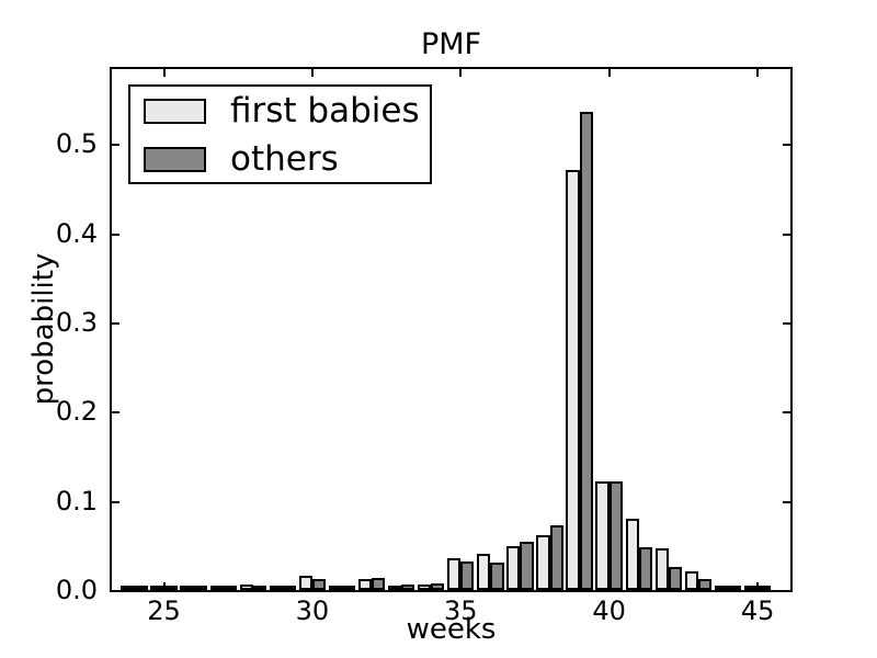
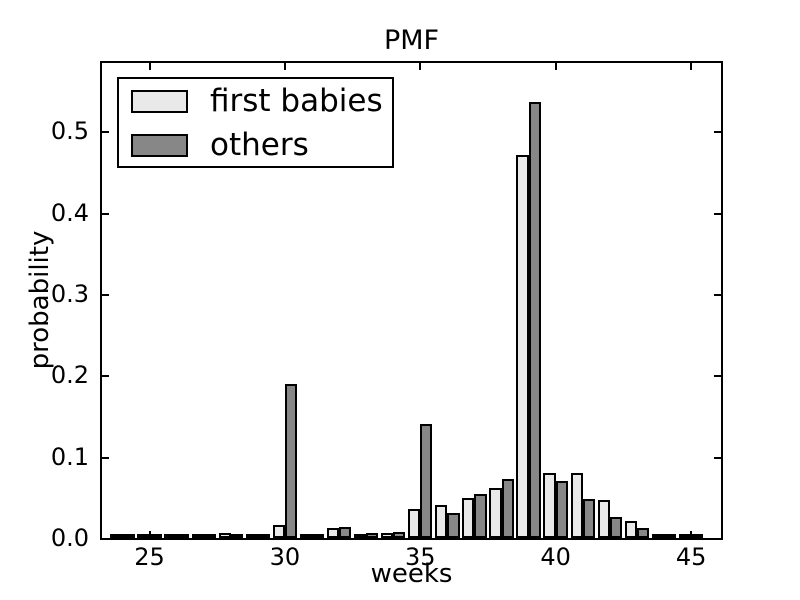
others/30: 0.01 -> 0.19
others/35: 0.03 -> 0.14
first babies/40: 0.12 -> 0.08
others/40: 0.12 -> 0.07
